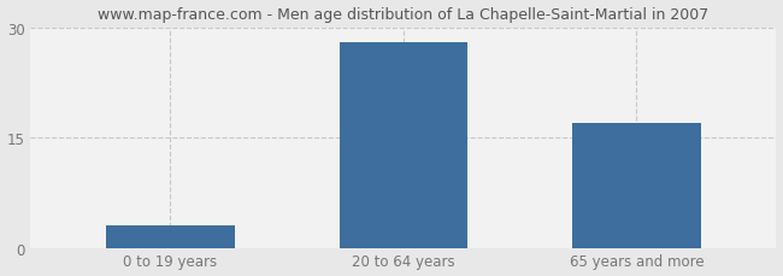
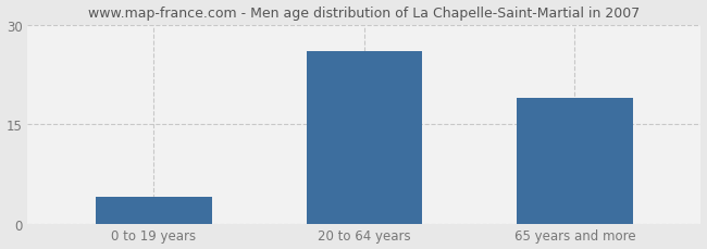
0 to 19 years: 3 -> 4
20 to 64 years: 28 -> 26
65 years and more: 17 -> 19
